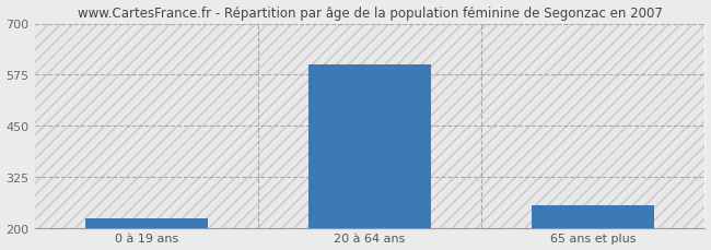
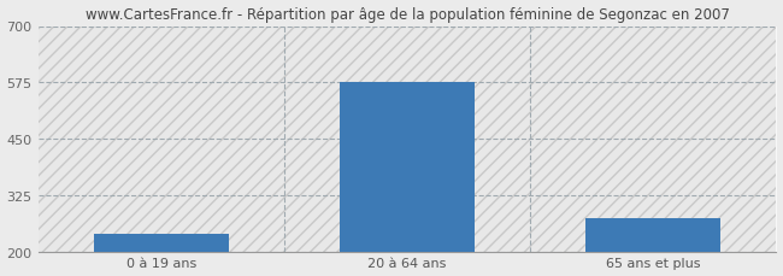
0 à 19 ans: 222 -> 240
20 à 64 ans: 600 -> 575
65 ans et plus: 255 -> 275
